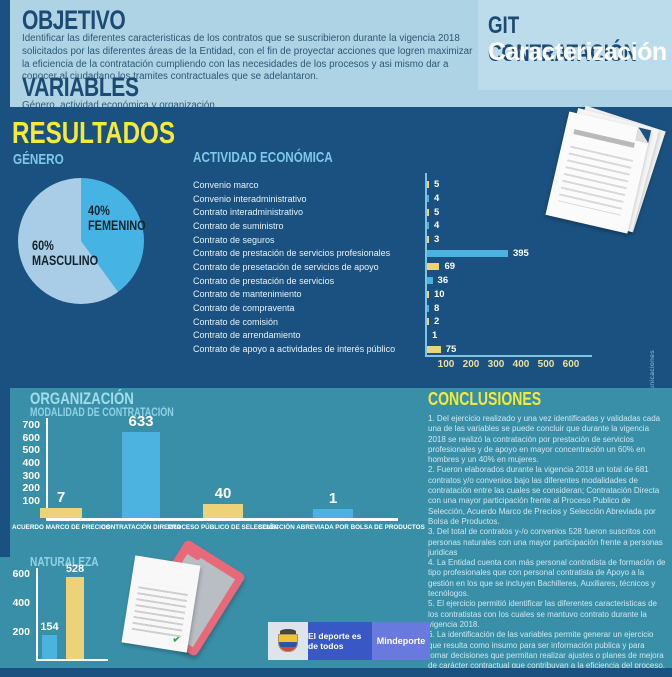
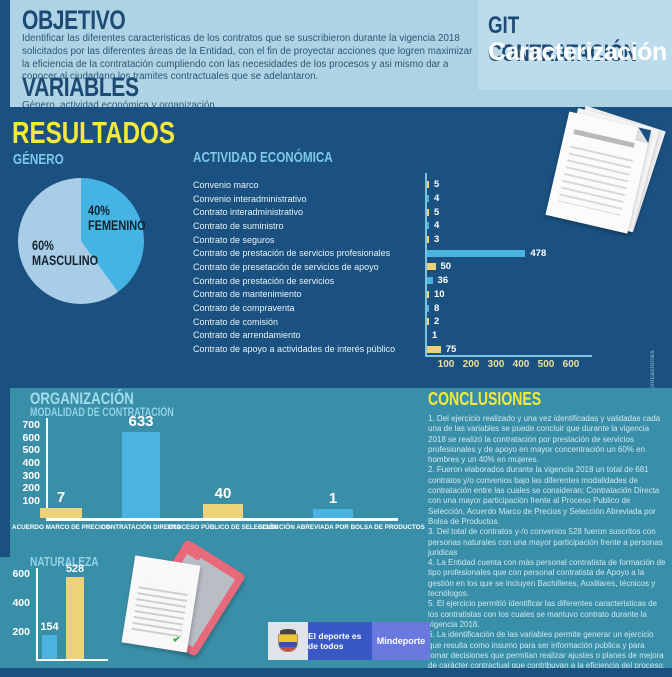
ACTIVIDAD ECONÓMICA/Contrato de prestación de servicios profesionales: 395 -> 478
ACTIVIDAD ECONÓMICA/Contrato de presetación de servicios de apoyo: 69 -> 50
